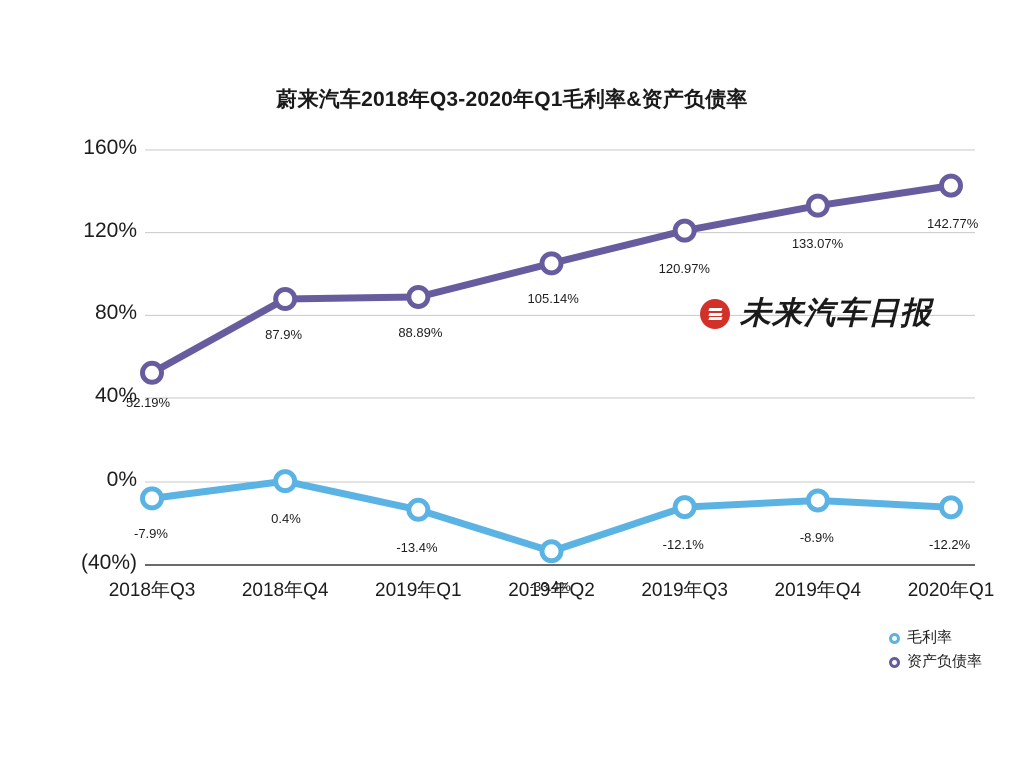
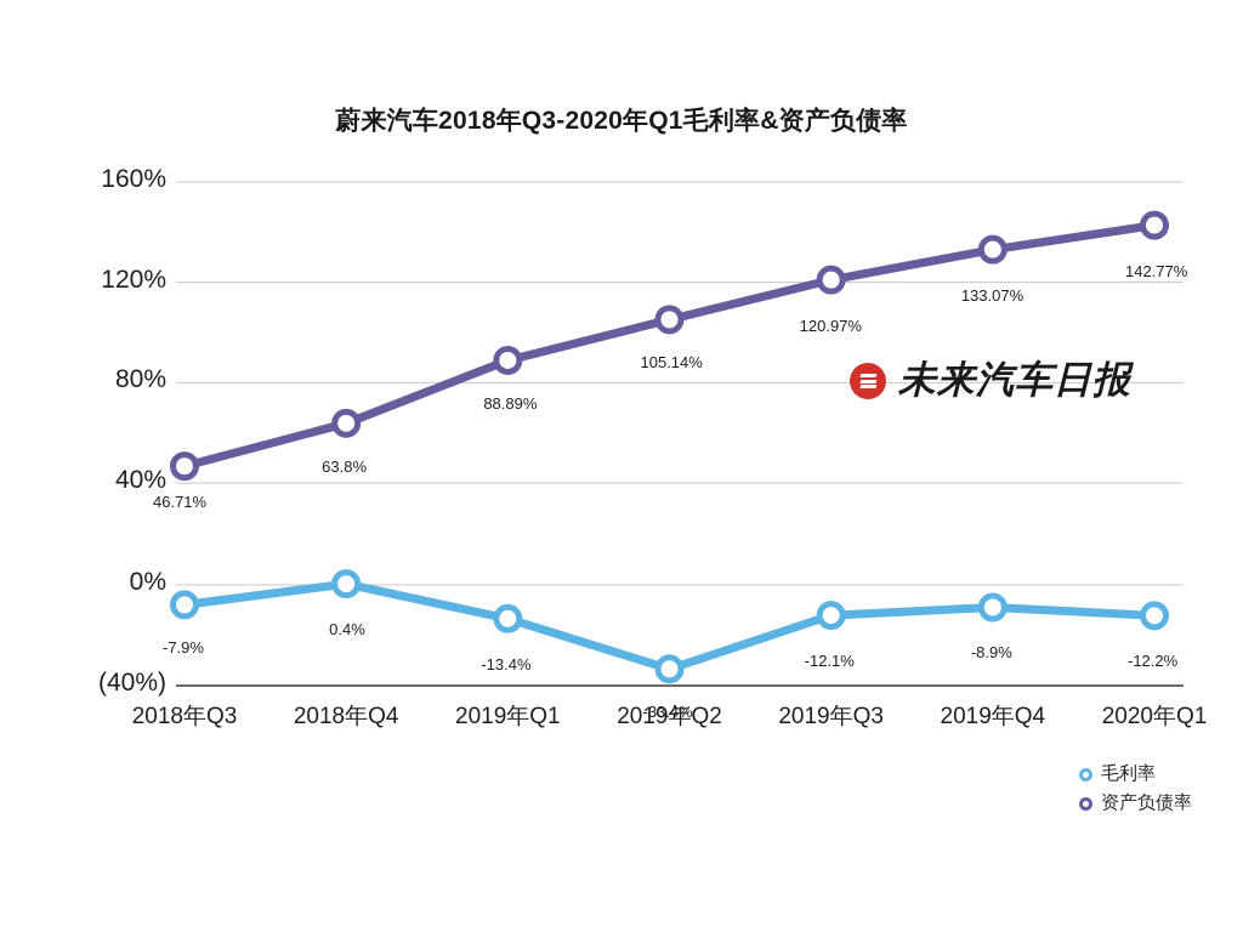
资产负债率/2018年Q3: 52.19% -> 46.71%
资产负债率/2018年Q4: 87.9% -> 63.8%
